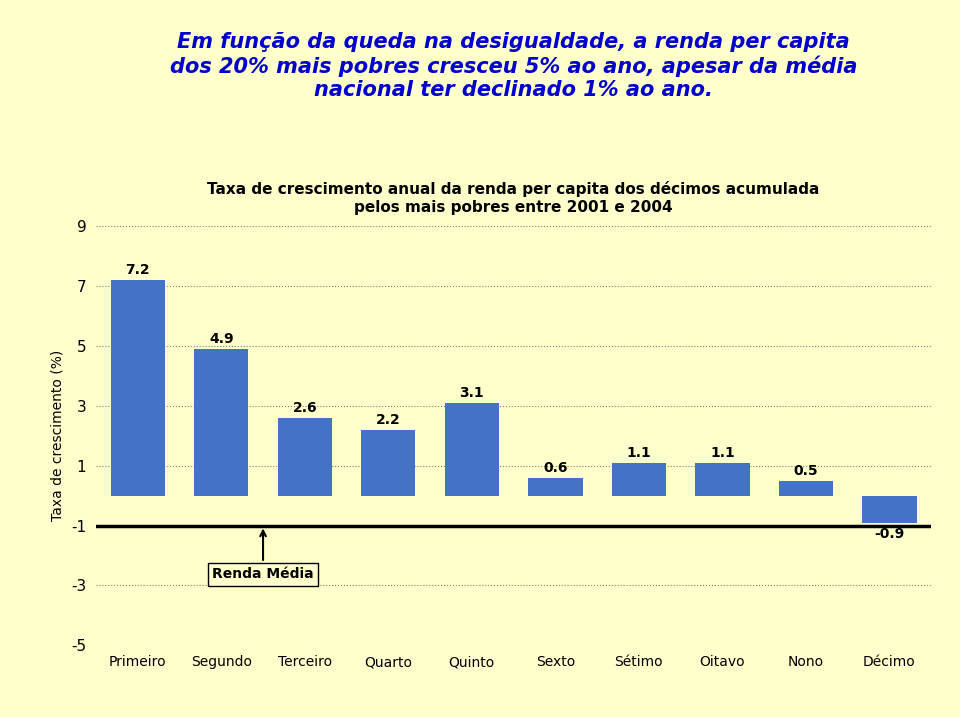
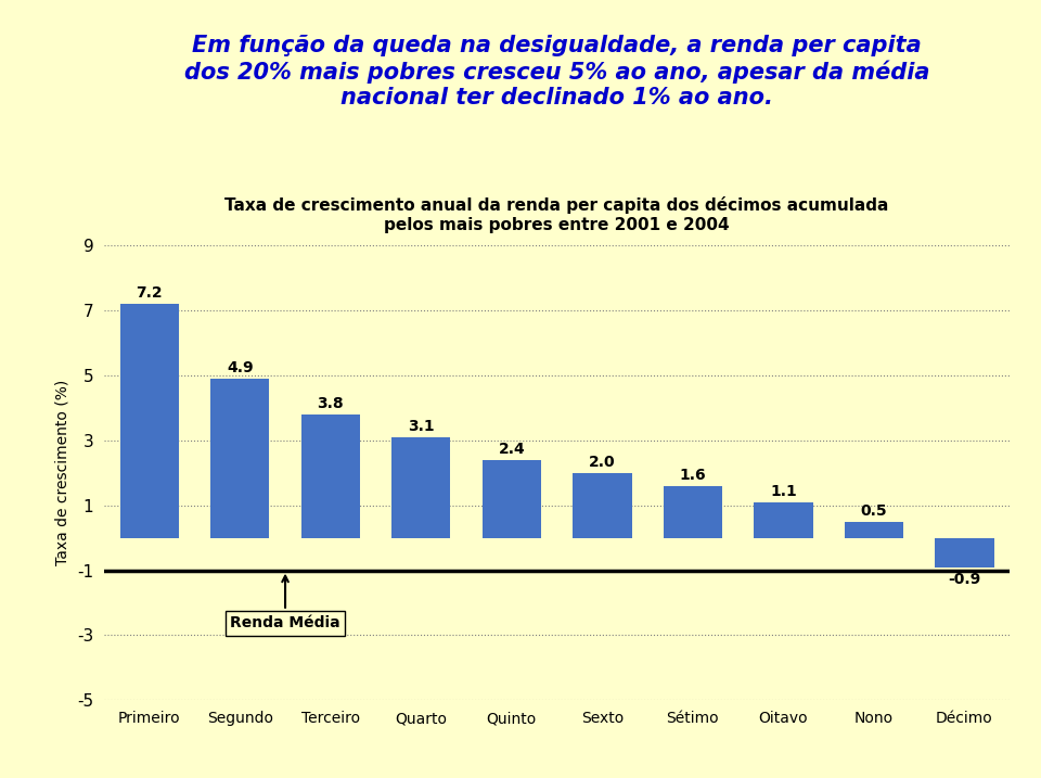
Terceiro: 2.6 -> 3.8
Quarto: 2.2 -> 3.1
Quinto: 3.1 -> 2.4
Sexto: 0.6 -> 2.0
Sétimo: 1.1 -> 1.6
